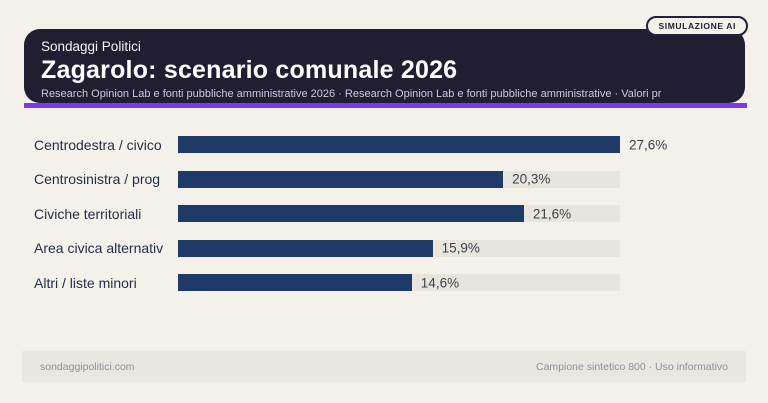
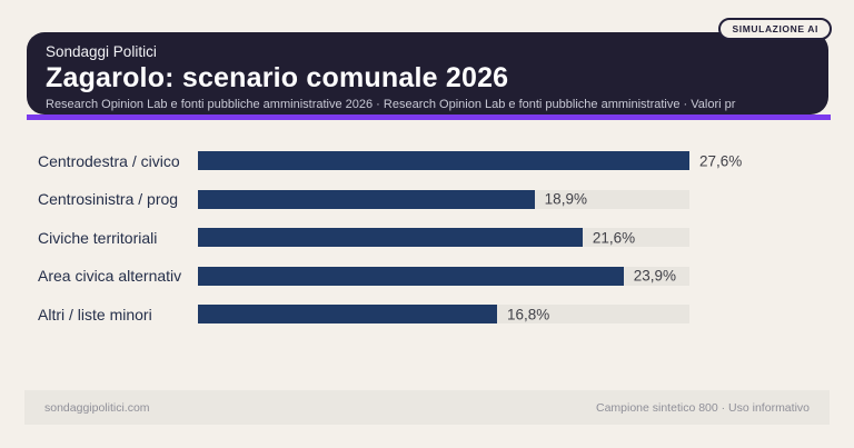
Centrosinistra / prog: 20,3% -> 18,9%
Area civica alternativ: 15,9% -> 23,9%
Altri / liste minori: 14,6% -> 16,8%
